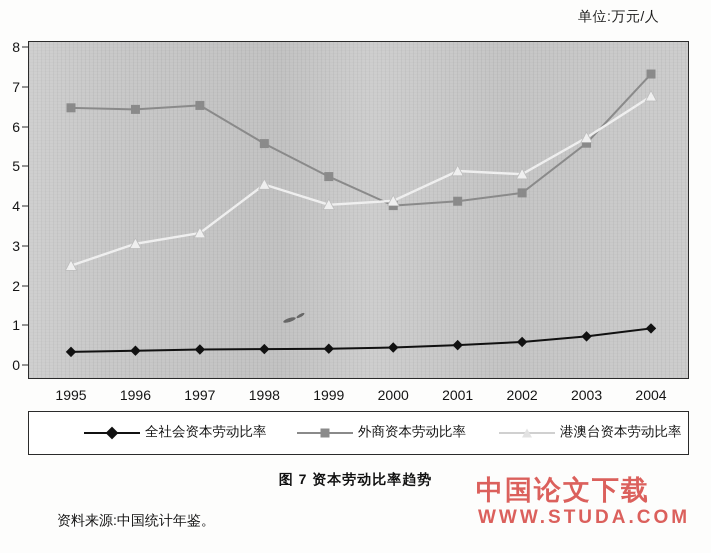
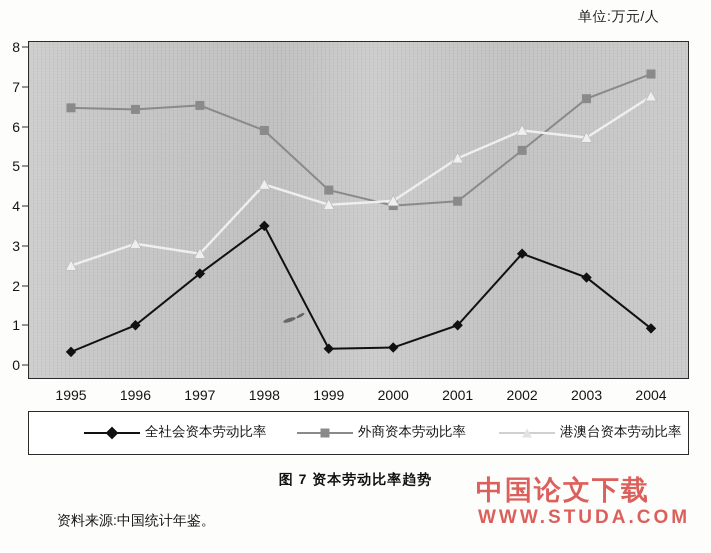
全社会资本劳动比率/1996: 0.4 -> 1.0
全社会资本劳动比率/1997: 0.4 -> 2.3
港澳台资本劳动比率/1997: 3.3 -> 2.8
全社会资本劳动比率/1998: 0.4 -> 3.5
外商资本劳动比率/1998: 5.6 -> 5.9
外商资本劳动比率/1999: 4.7 -> 4.4
全社会资本劳动比率/2001: 0.5 -> 1.0
港澳台资本劳动比率/2001: 4.9 -> 5.2
全社会资本劳动比率/2002: 0.6 -> 2.8
外商资本劳动比率/2002: 4.3 -> 5.4
港澳台资本劳动比率/2002: 4.8 -> 5.9
全社会资本劳动比率/2003: 0.7 -> 2.2
外商资本劳动比率/2003: 5.6 -> 6.7
